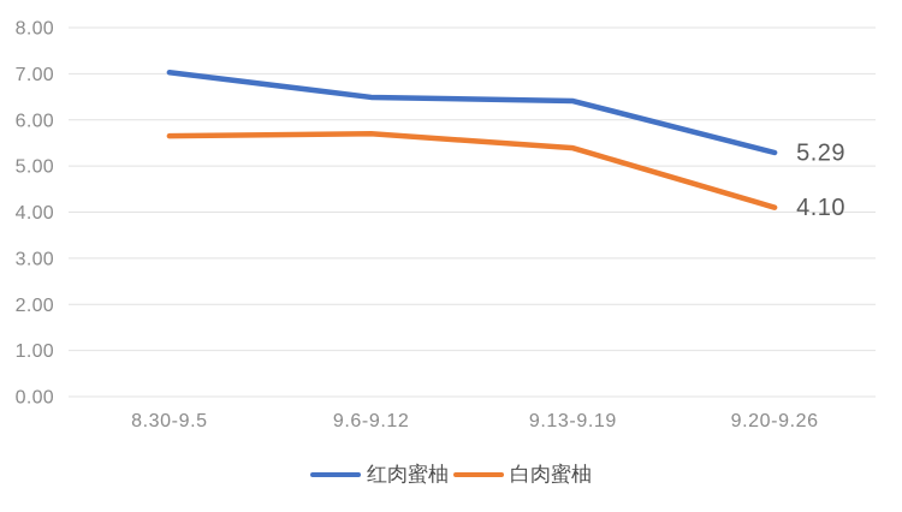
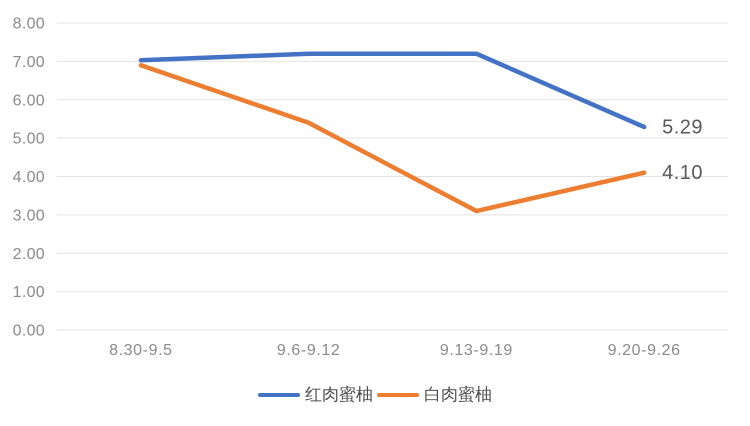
白肉蜜柚/8.30-9.5: 5.7 -> 6.9
红肉蜜柚/9.6-9.12: 6.5 -> 7.2
白肉蜜柚/9.6-9.12: 5.7 -> 5.4
红肉蜜柚/9.13-9.19: 6.4 -> 7.2
白肉蜜柚/9.13-9.19: 5.4 -> 3.1
